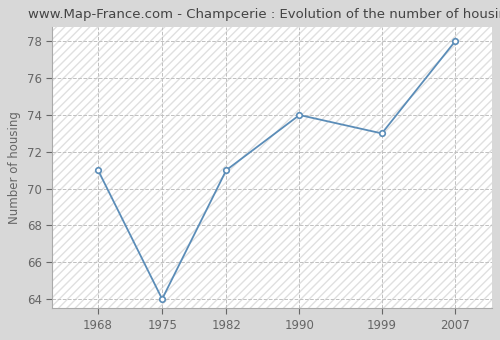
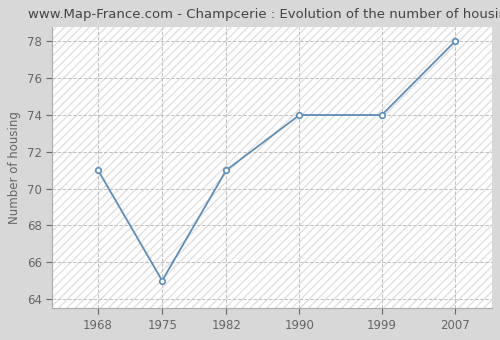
1975: 64 -> 65
1999: 73 -> 74
